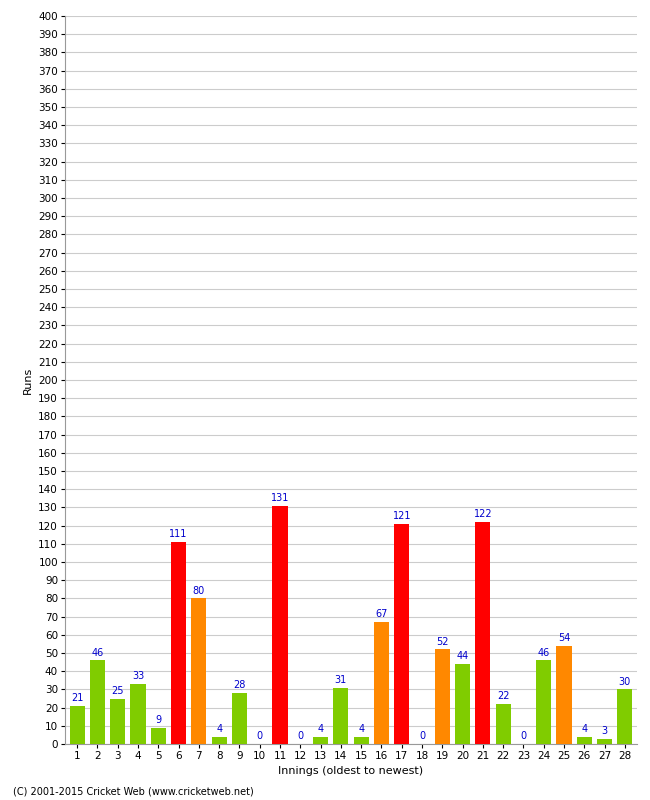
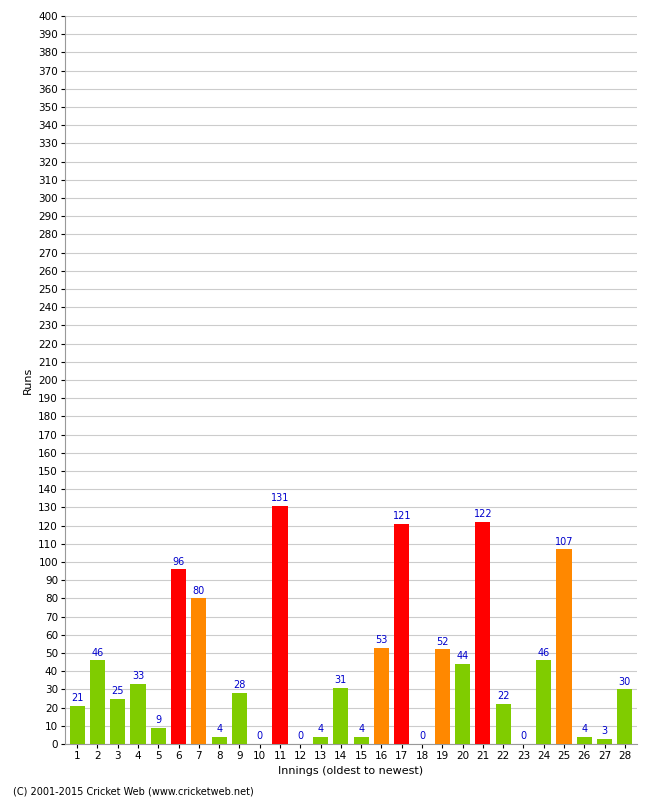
6: 111 -> 96
16: 67 -> 53
25: 54 -> 107
